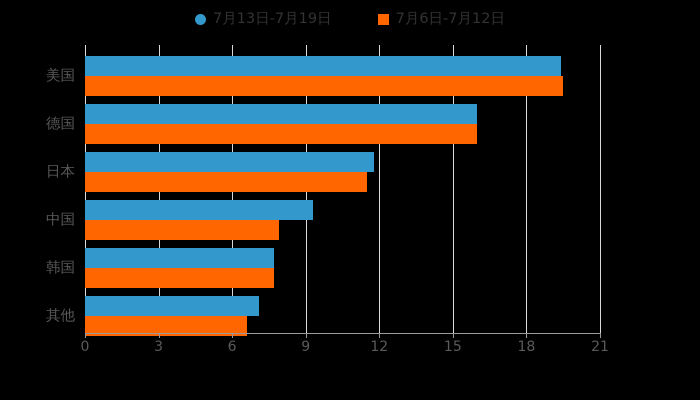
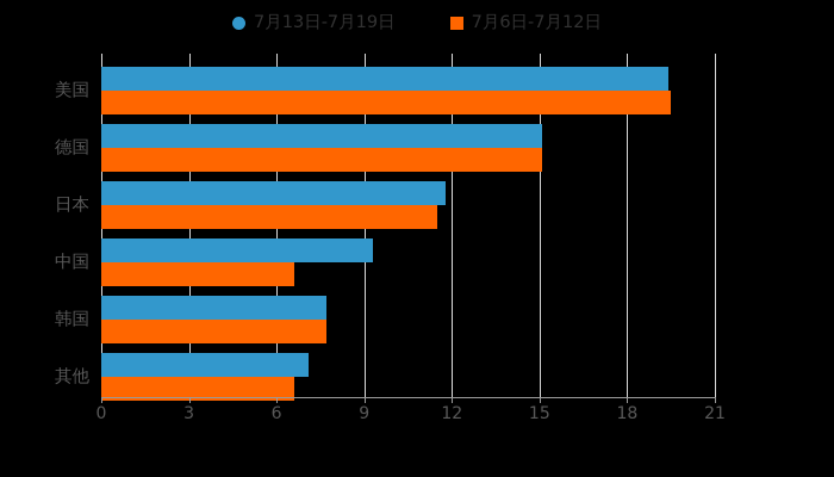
7月13日-7月19日/德国: 16.0 -> 15.1
7月6日-7月12日/德国: 16.0 -> 15.1
7月6日-7月12日/中国: 7.9 -> 6.6
